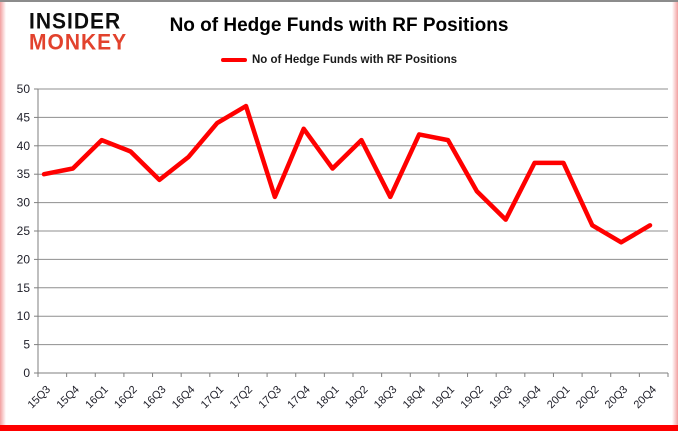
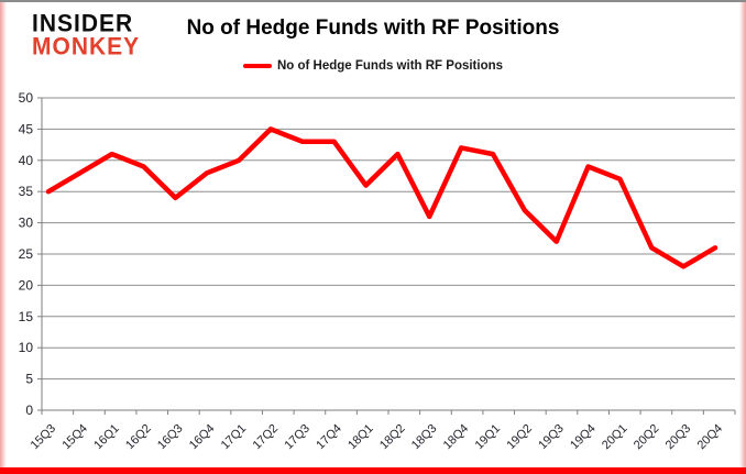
15Q4: 36 -> 38
17Q1: 44 -> 40
17Q2: 47 -> 45
17Q3: 31 -> 43
19Q4: 37 -> 39
